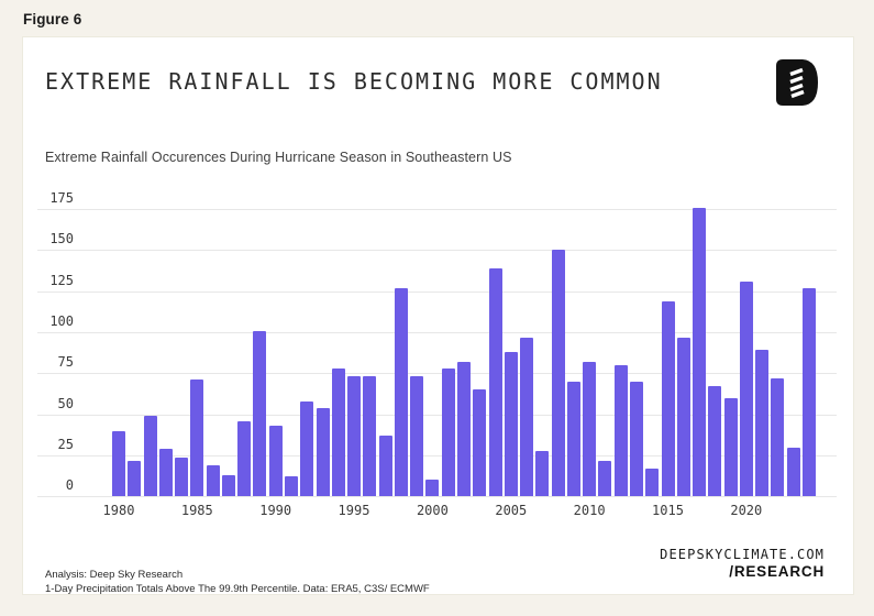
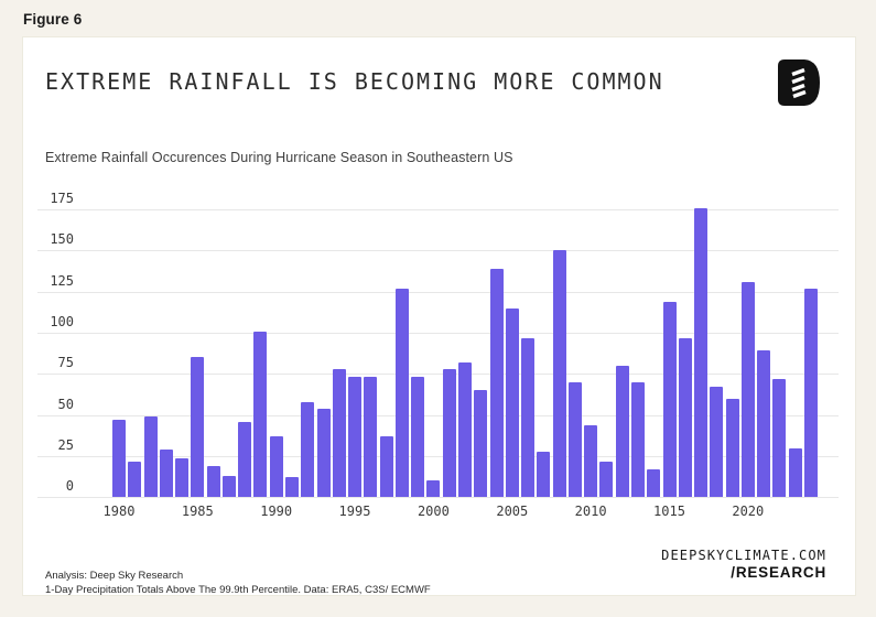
1980: 40 -> 47
1985: 71 -> 85
1990: 43 -> 37
2005: 88 -> 115
2010: 82 -> 44
